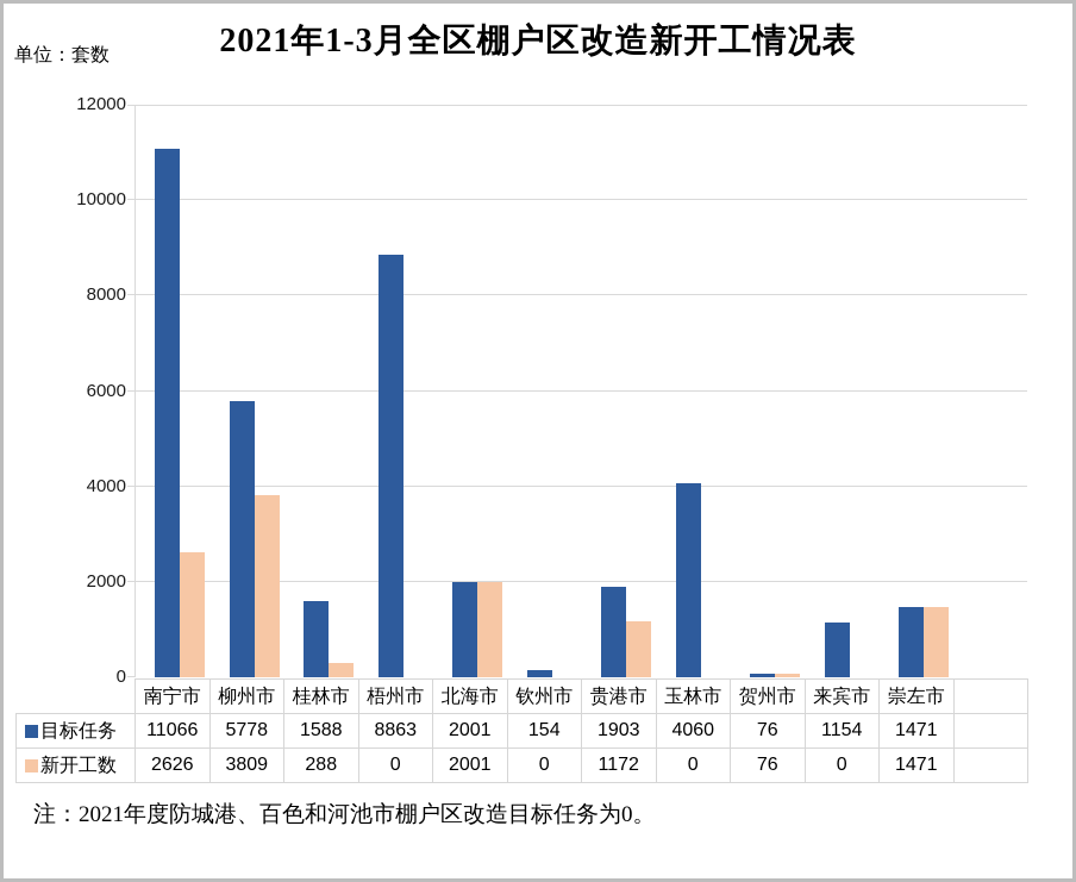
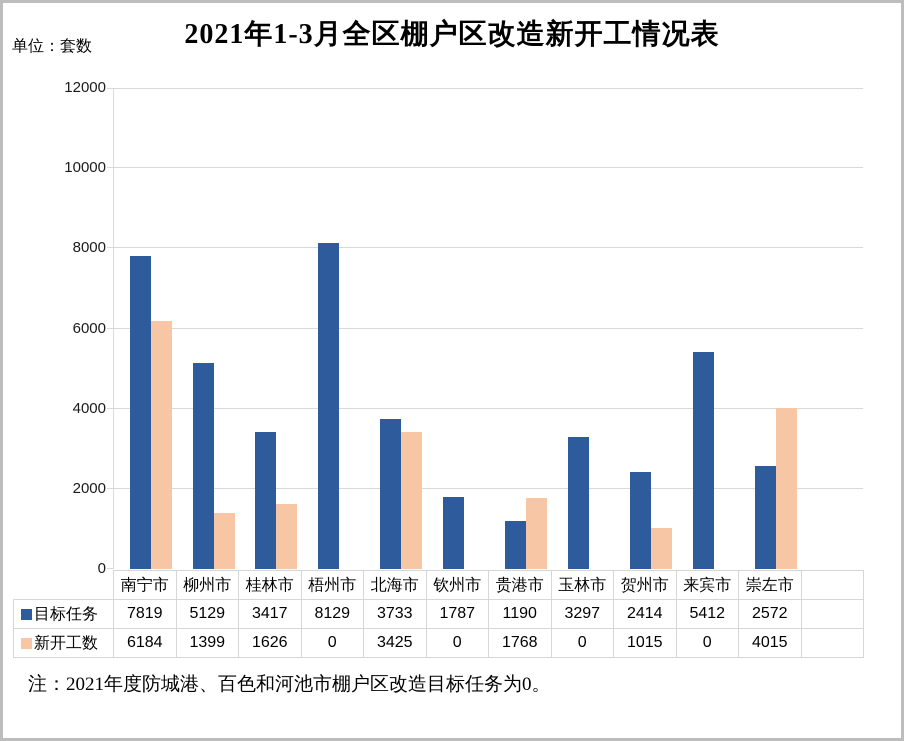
目标任务/南宁市: 11066 -> 7819
新开工数/南宁市: 2626 -> 6184
目标任务/柳州市: 5778 -> 5129
新开工数/柳州市: 3809 -> 1399
目标任务/桂林市: 1588 -> 3417
新开工数/桂林市: 288 -> 1626
目标任务/梧州市: 8863 -> 8129
目标任务/北海市: 2001 -> 3733
新开工数/北海市: 2001 -> 3425
目标任务/钦州市: 154 -> 1787
目标任务/贵港市: 1903 -> 1190
新开工数/贵港市: 1172 -> 1768
目标任务/玉林市: 4060 -> 3297
目标任务/贺州市: 76 -> 2414
新开工数/贺州市: 76 -> 1015
目标任务/来宾市: 1154 -> 5412
目标任务/崇左市: 1471 -> 2572
新开工数/崇左市: 1471 -> 4015
